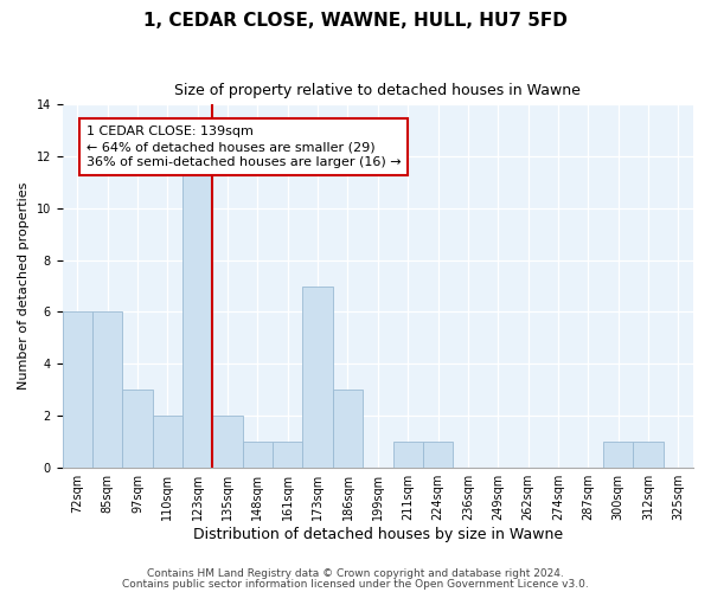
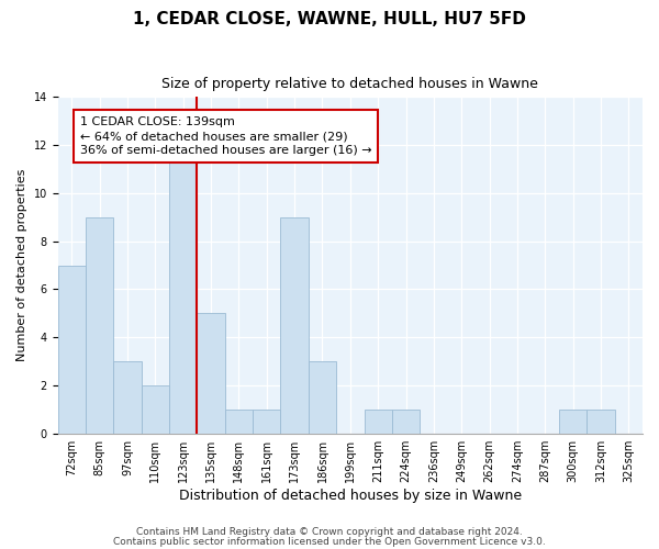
72sqm: 6 -> 7
85sqm: 6 -> 9
135sqm: 2 -> 5
173sqm: 7 -> 9
